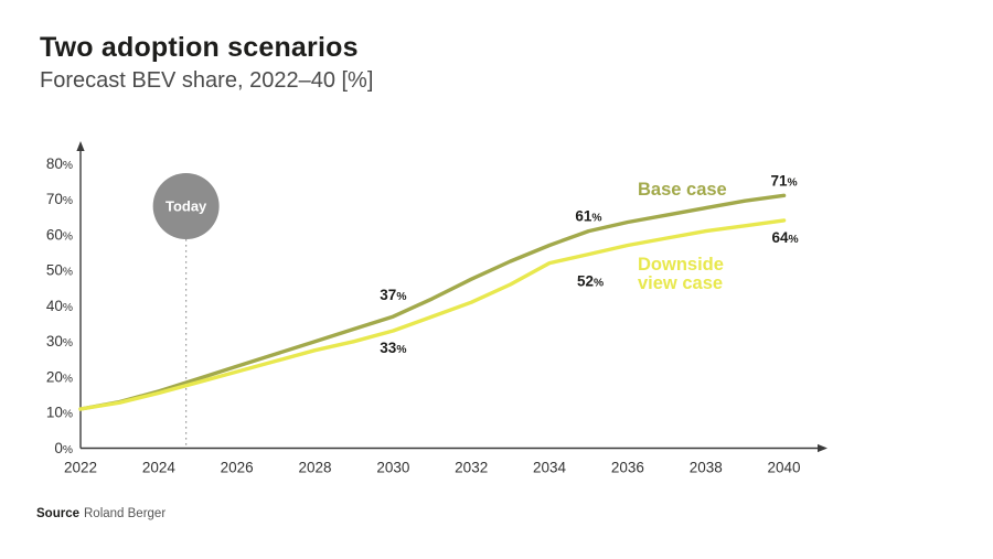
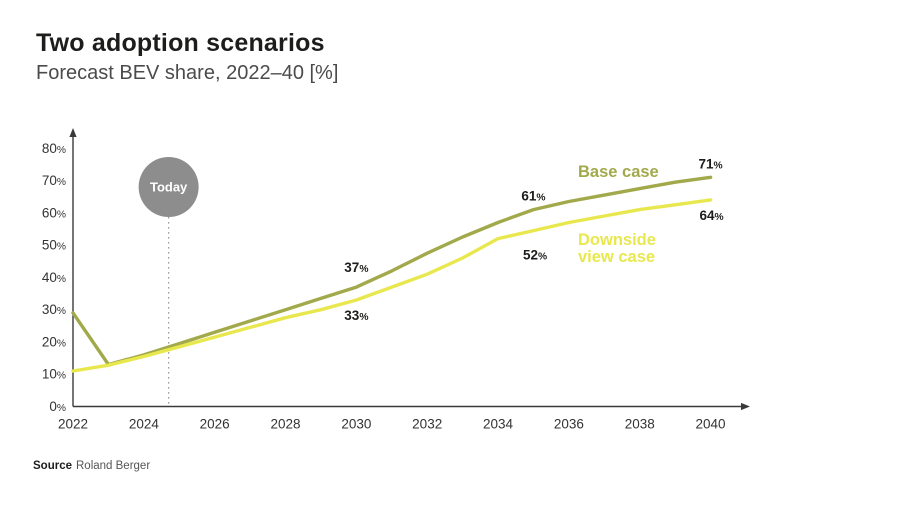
Base case/2022: 11 -> 29
